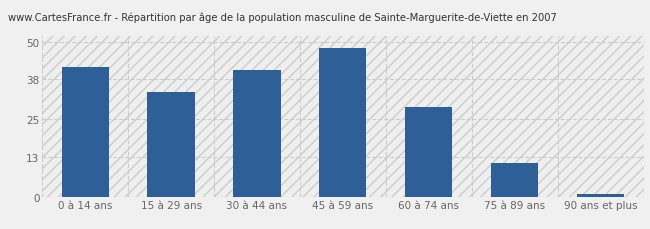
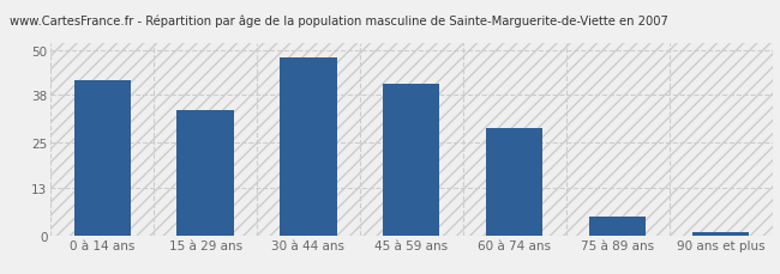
30 à 44 ans: 41 -> 48
45 à 59 ans: 48 -> 41
75 à 89 ans: 11 -> 5
